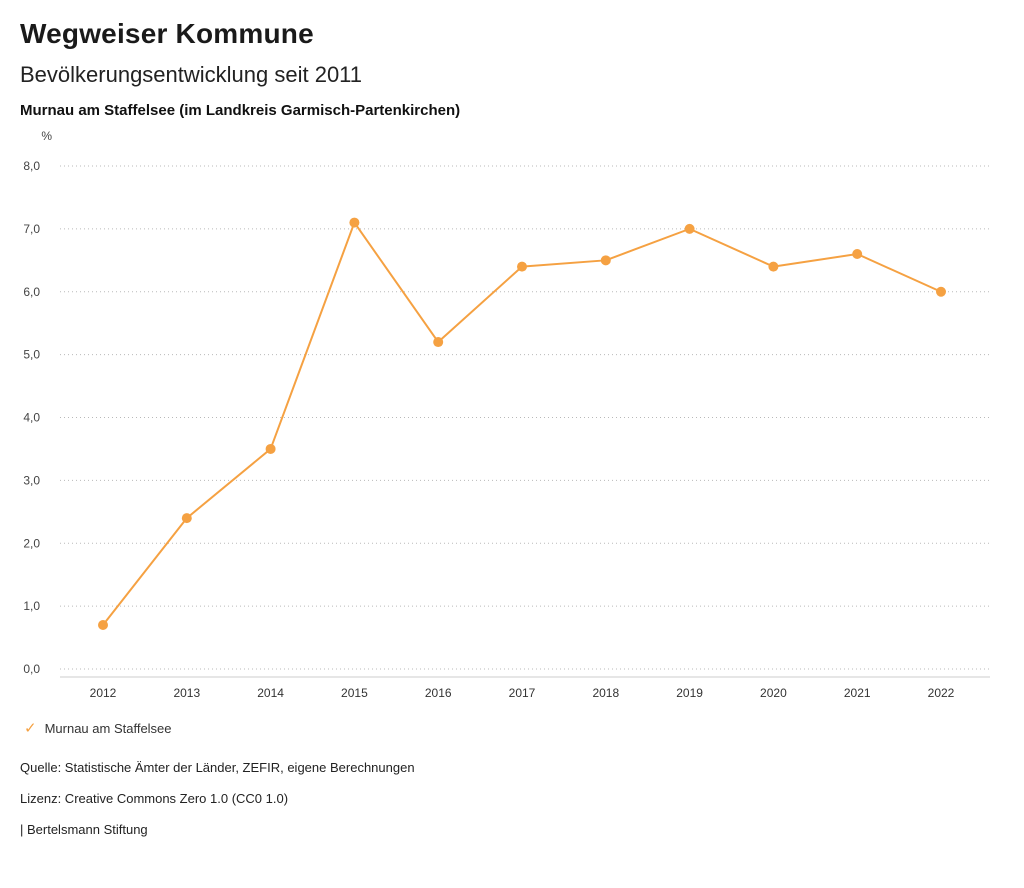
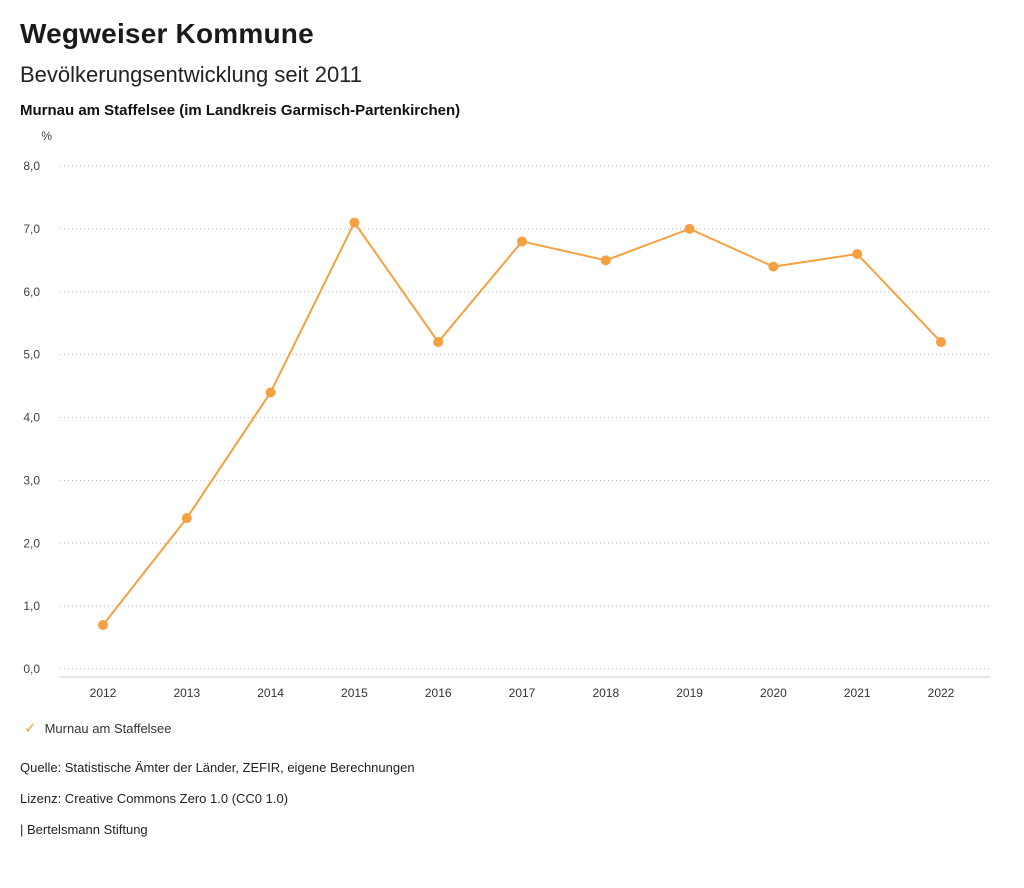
2014: 3,5 -> 4,4
2017: 6,4 -> 6,8
2022: 6,0 -> 5,2
